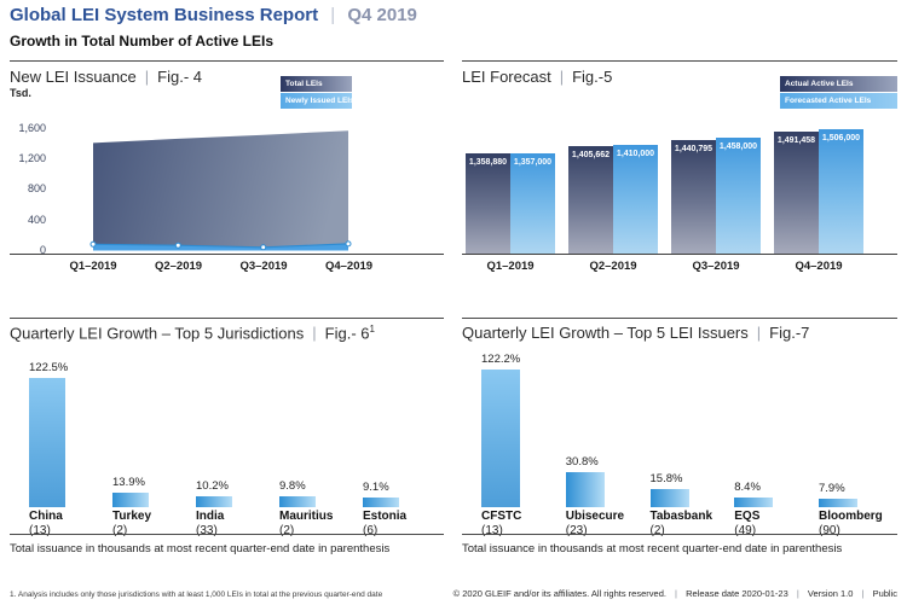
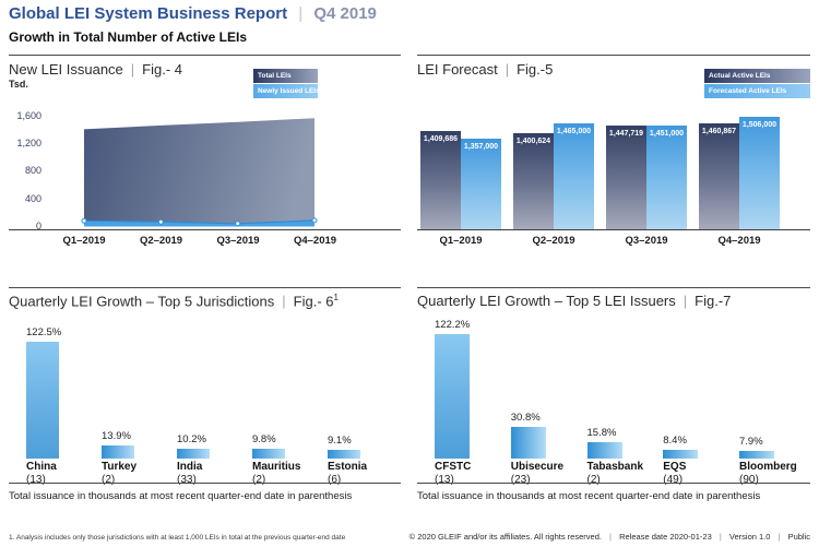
LEI Forecast/Actual Active LEIs/Q1–2019: 1,358,880 -> 1,409,686
LEI Forecast/Actual Active LEIs/Q2–2019: 1,405,662 -> 1,400,624
LEI Forecast/Forecasted Active LEIs/Q2–2019: 1,410,000 -> 1,465,000
LEI Forecast/Actual Active LEIs/Q3–2019: 1,440,795 -> 1,447,719
LEI Forecast/Forecasted Active LEIs/Q3–2019: 1,458,000 -> 1,451,000
LEI Forecast/Actual Active LEIs/Q4–2019: 1,491,458 -> 1,460,867
